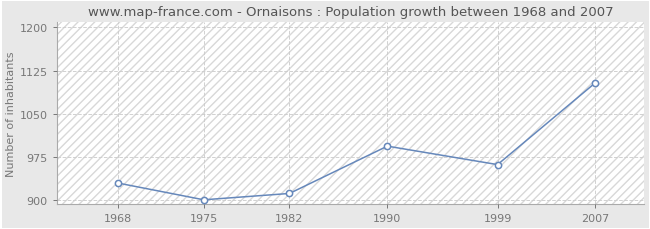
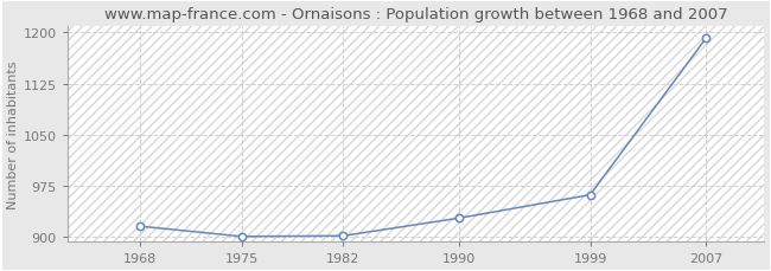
1968: 930 -> 916
1982: 912 -> 902
1990: 994 -> 928
2007: 1104 -> 1192
